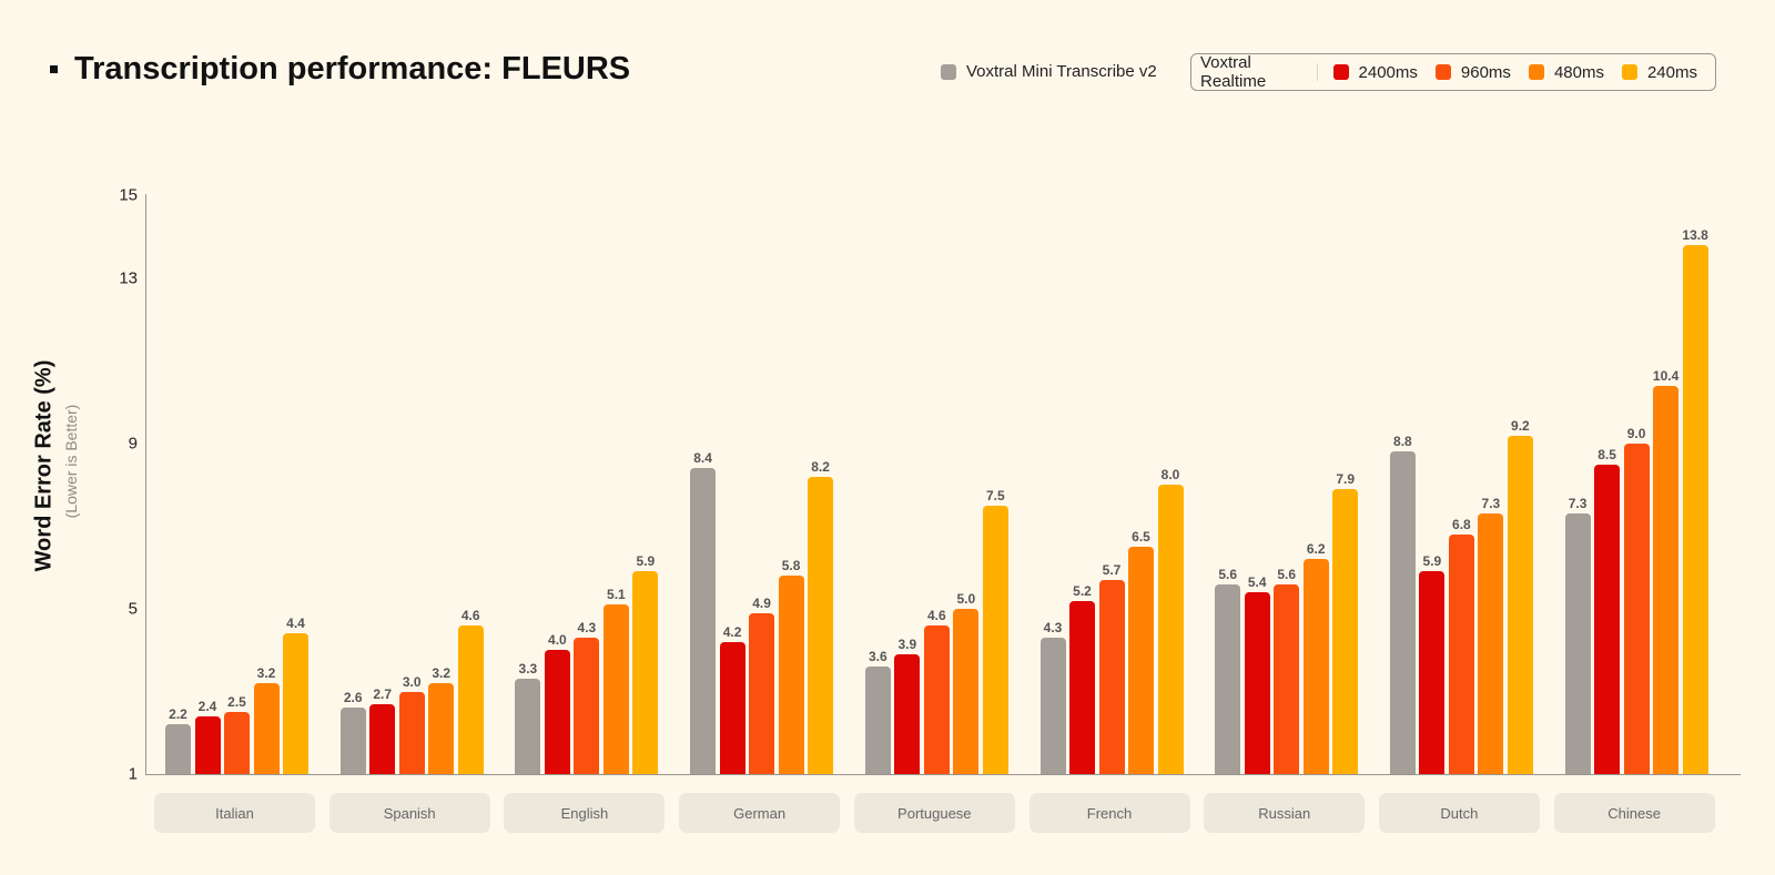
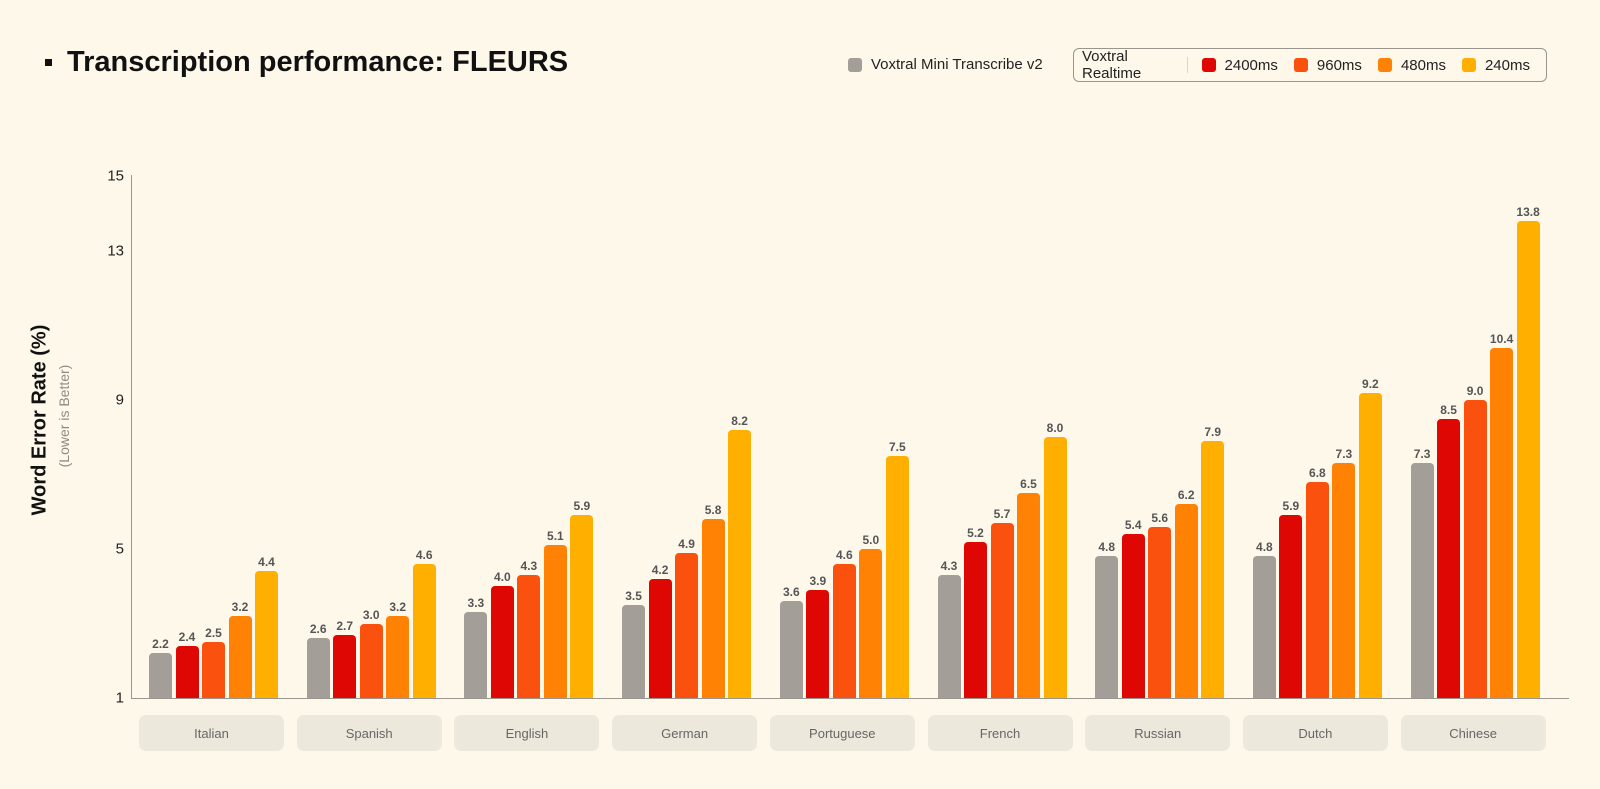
Voxtral Mini Transcribe v2/German: 8.4 -> 3.5
Voxtral Mini Transcribe v2/Russian: 5.6 -> 4.8
Voxtral Mini Transcribe v2/Dutch: 8.8 -> 4.8
